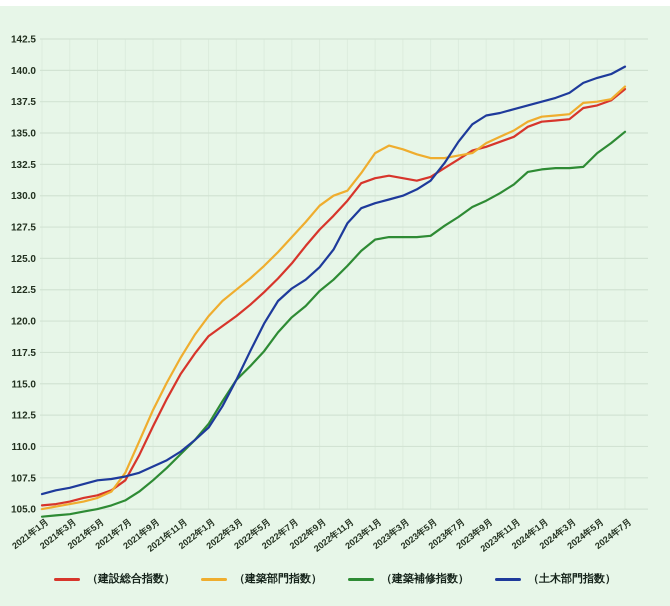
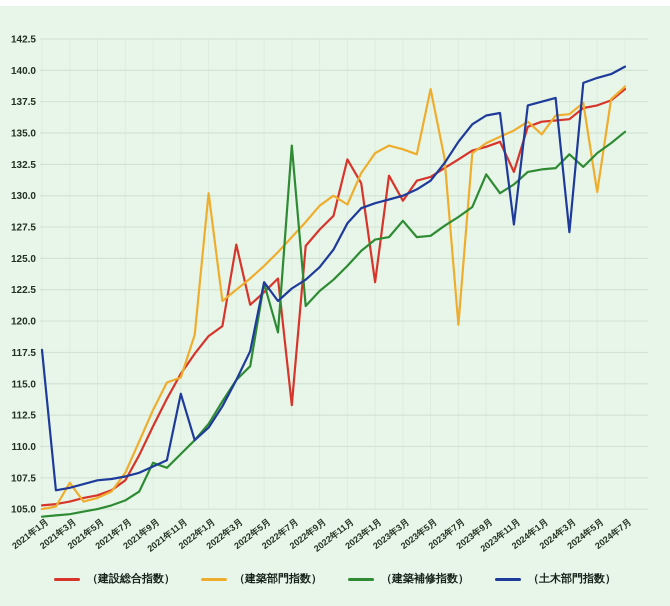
（土木部門指数）/2021年1月: 106.2 -> 117.7
（建築部門指数）/2021年3月: 105.4 -> 107.1
（建築補修指数）/2021年9月: 107.3 -> 108.7
（建築部門指数）/2021年11月: 117.1 -> 115.5
（土木部門指数）/2021年11月: 109.6 -> 114.2
（建築部門指数）/2022年1月: 120.4 -> 130.2
（建設総合指数）/2022年3月: 120.4 -> 126.1
（建築補修指数）/2022年5月: 117.6 -> 123.0
（土木部門指数）/2022年5月: 119.8 -> 123.1
（建設総合指数）/2022年7月: 124.6 -> 113.3
（建築補修指数）/2022年7月: 120.3 -> 134.0
（建設総合指数）/2022年11月: 129.6 -> 132.9
（建築部門指数）/2022年11月: 130.4 -> 129.3
（建設総合指数）/2023年1月: 131.4 -> 123.1
（建設総合指数）/2023年3月: 131.4 -> 129.6
（建築補修指数）/2023年3月: 126.7 -> 128.0
（建築部門指数）/2023年5月: 133.0 -> 138.5
（建築部門指数）/2023年7月: 133.2 -> 119.7
（建築補修指数）/2023年9月: 129.6 -> 131.7
（建設総合指数）/2023年11月: 134.7 -> 131.9
（土木部門指数）/2023年11月: 136.9 -> 127.7
（建築部門指数）/2024年1月: 136.3 -> 134.9
（建築補修指数）/2024年3月: 132.2 -> 133.3
（土木部門指数）/2024年3月: 138.2 -> 127.1
（建築部門指数）/2024年5月: 137.5 -> 130.3
